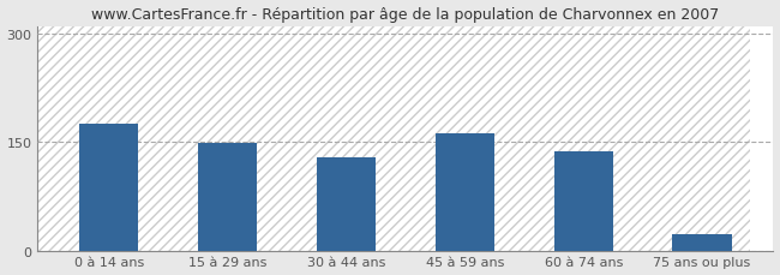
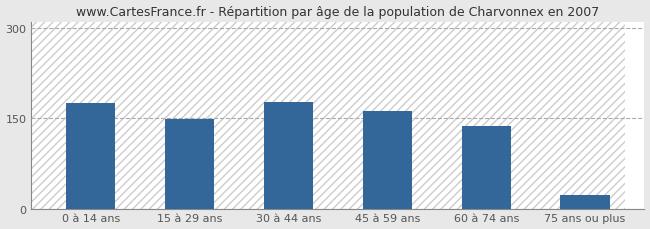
30 à 44 ans: 128 -> 176
